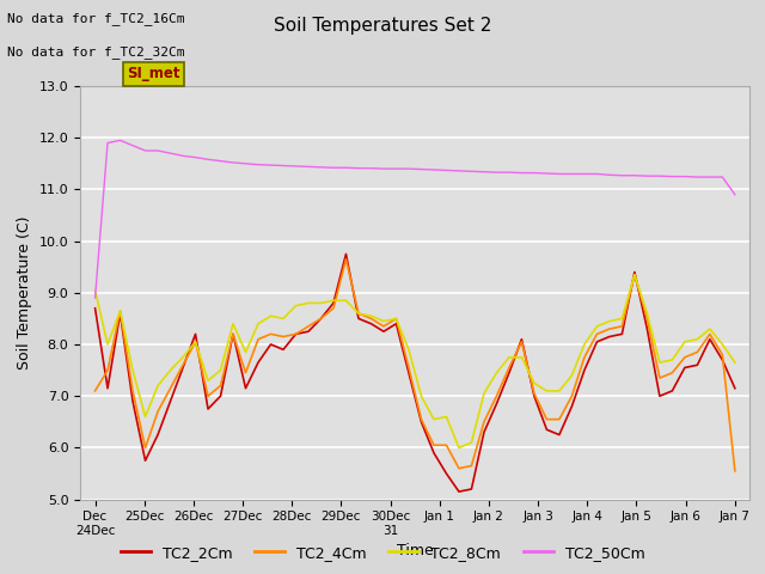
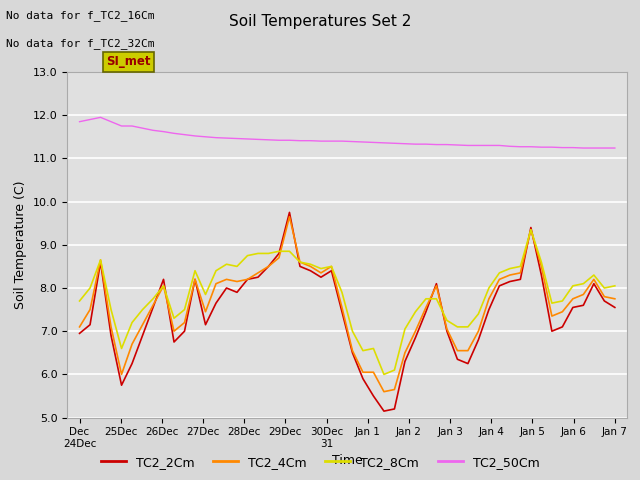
TC2_2Cm/Dec 24Dec: 8.70 -> 6.95
TC2_8Cm/Dec 24Dec: 9.05 -> 7.70
TC2_50Cm/Dec 24Dec: 8.90 -> 11.85
TC2_2Cm/Jan 7: 7.15 -> 7.55
TC2_4Cm/Jan 7: 5.55 -> 7.75
TC2_8Cm/Jan 7: 7.65 -> 8.05
TC2_50Cm/Jan 7: 10.90 -> 11.24
